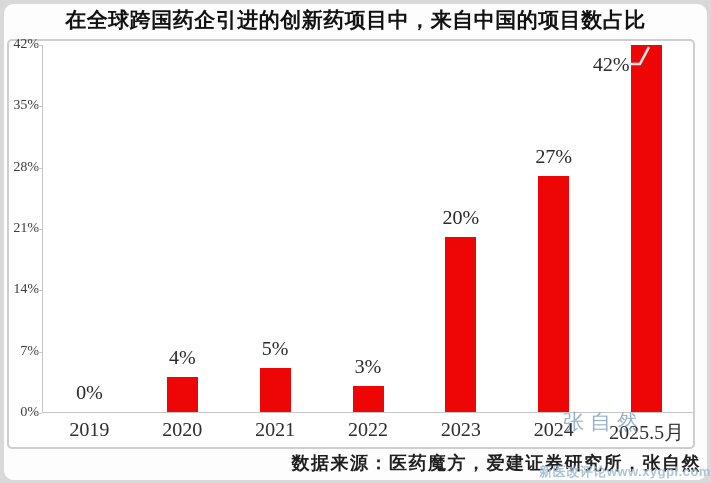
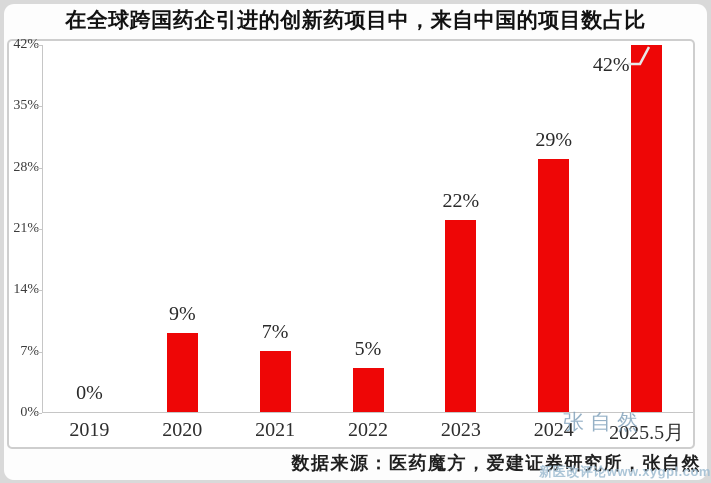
2020: 4% -> 9%
2021: 5% -> 7%
2022: 3% -> 5%
2023: 20% -> 22%
2024: 27% -> 29%
